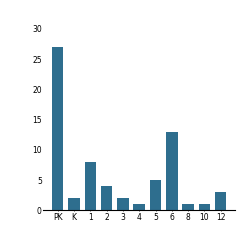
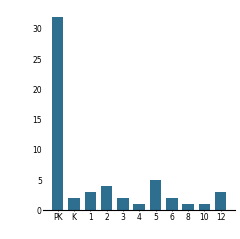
PK: 27 -> 32
1: 8 -> 3
6: 13 -> 2
